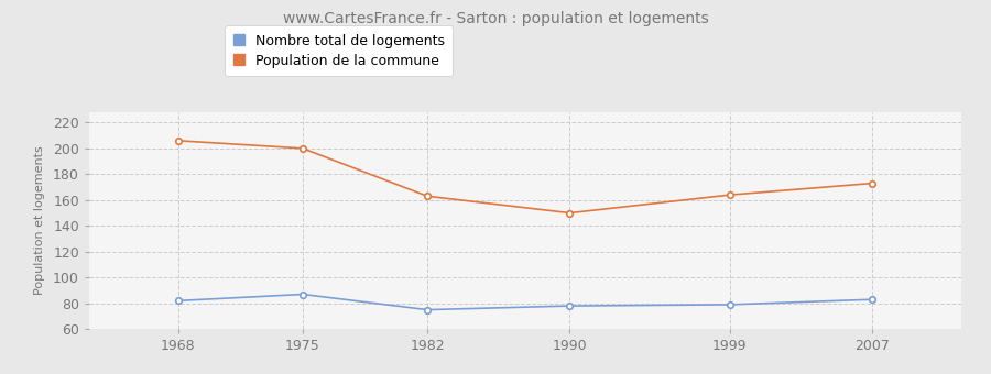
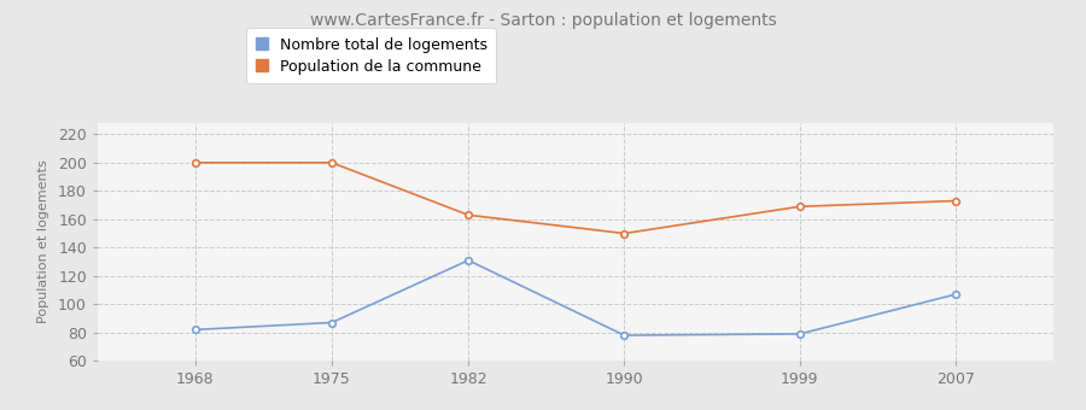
Population de la commune/1968: 206 -> 200
Nombre total de logements/1982: 75 -> 131
Population de la commune/1999: 164 -> 169
Nombre total de logements/2007: 83 -> 107
